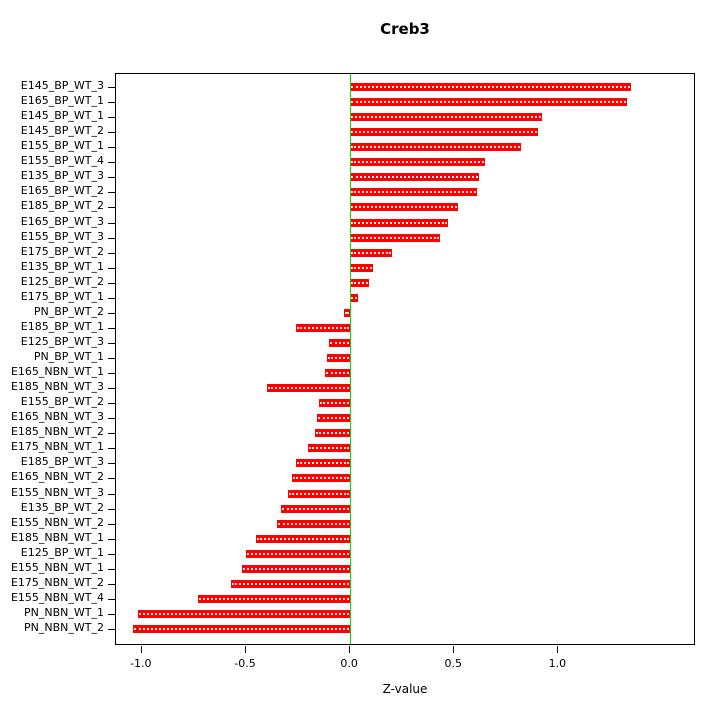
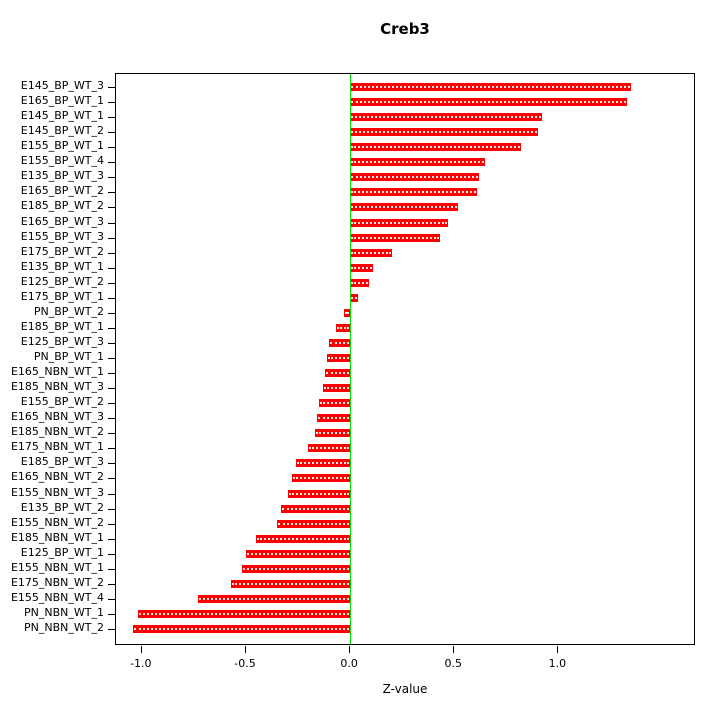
E185_BP_WT_1: -0.26 -> -0.07
E185_NBN_WT_3: -0.40 -> -0.13
